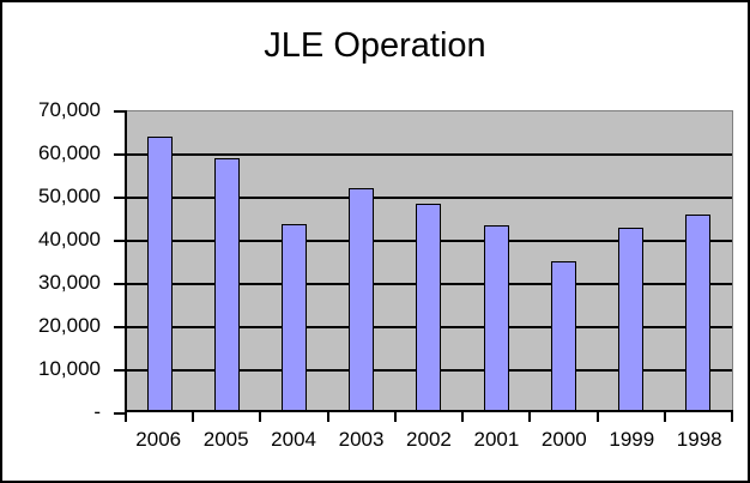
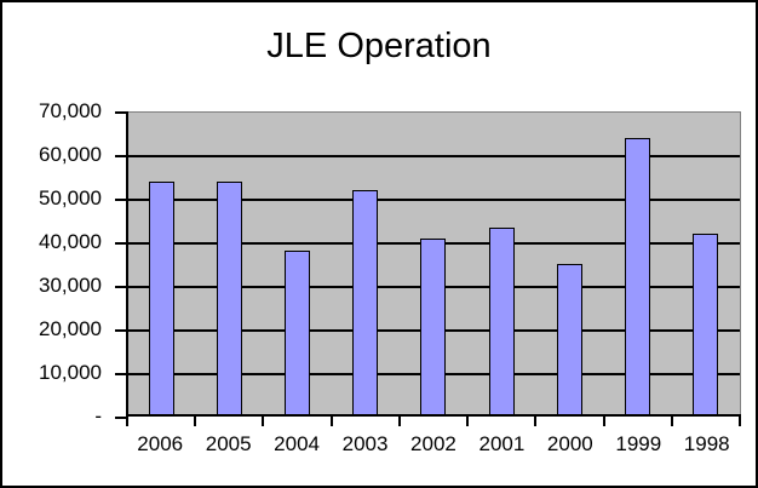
2006: 64000 -> 54000
2005: 59000 -> 54000
2004: 44000 -> 38000
2002: 48000 -> 41000
1999: 43000 -> 64000
1998: 46000 -> 42000
